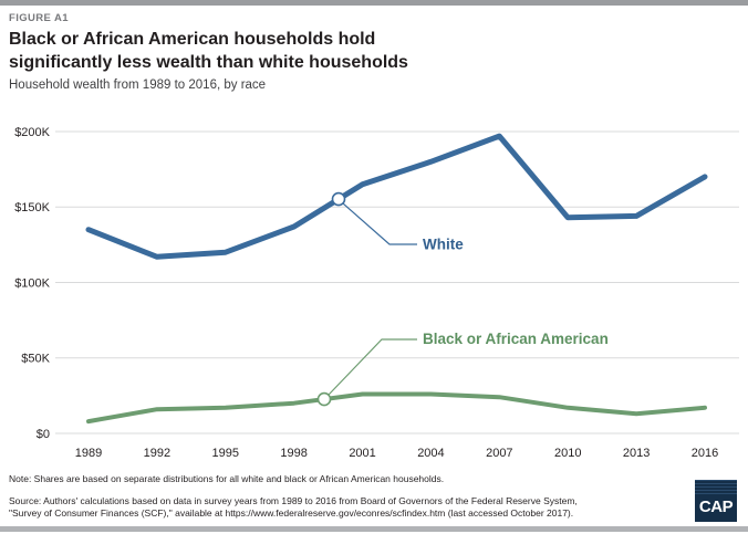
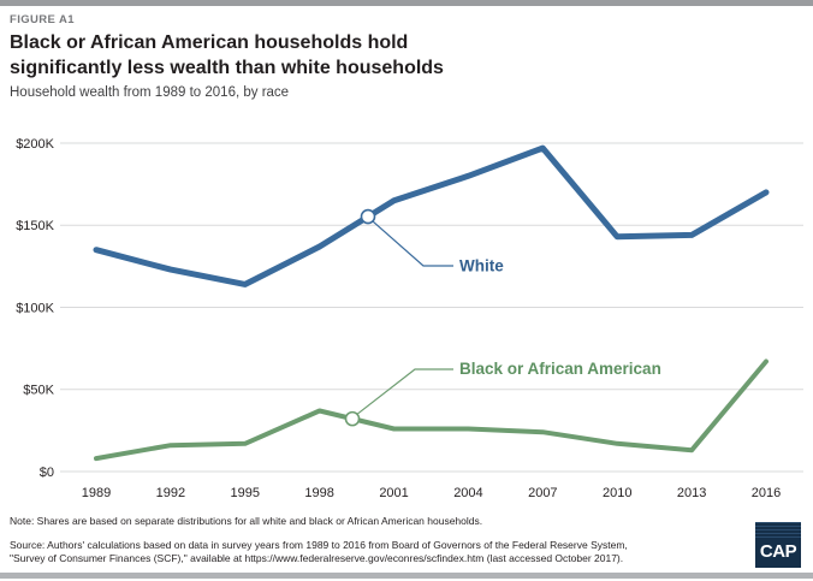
White/1992: $117K -> $123K
White/1995: $120K -> $114K
Black or African American/1998: $20K -> $37K
Black or African American/2016: $17K -> $67K
